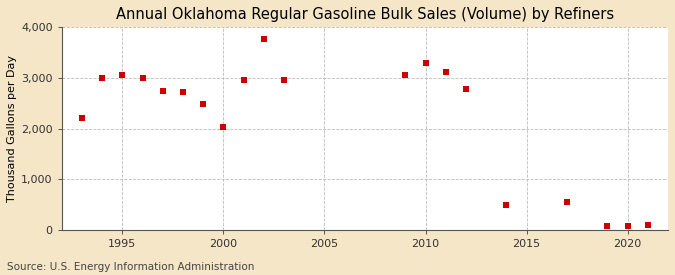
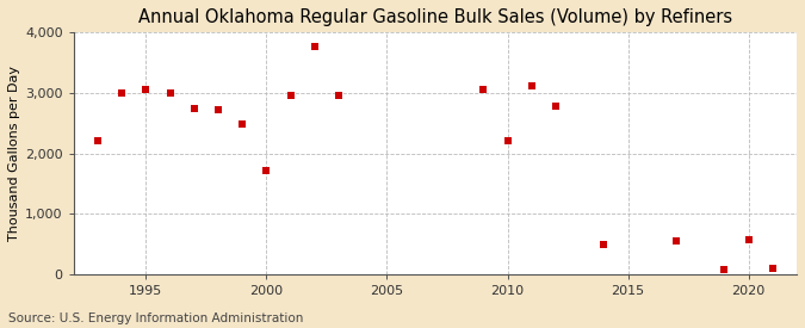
2000: 2,040 -> 1,720
2010: 3,290 -> 2,200
2020: 80 -> 560
